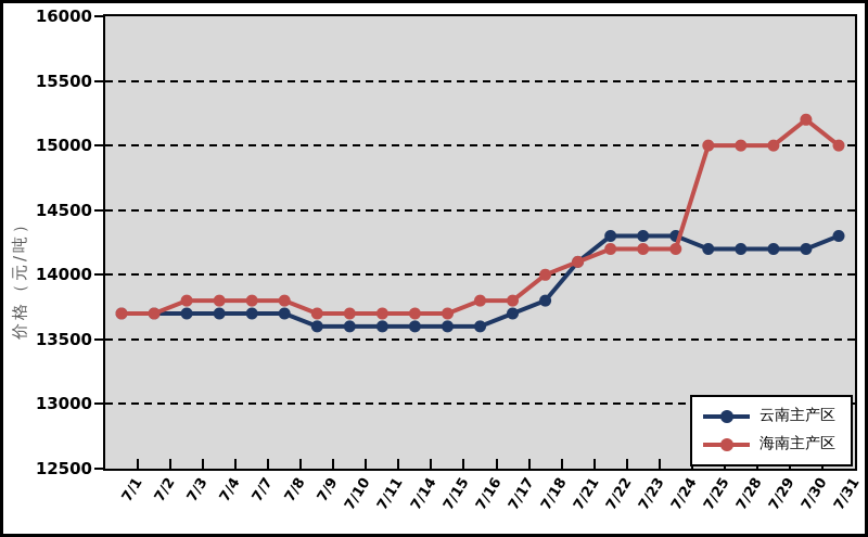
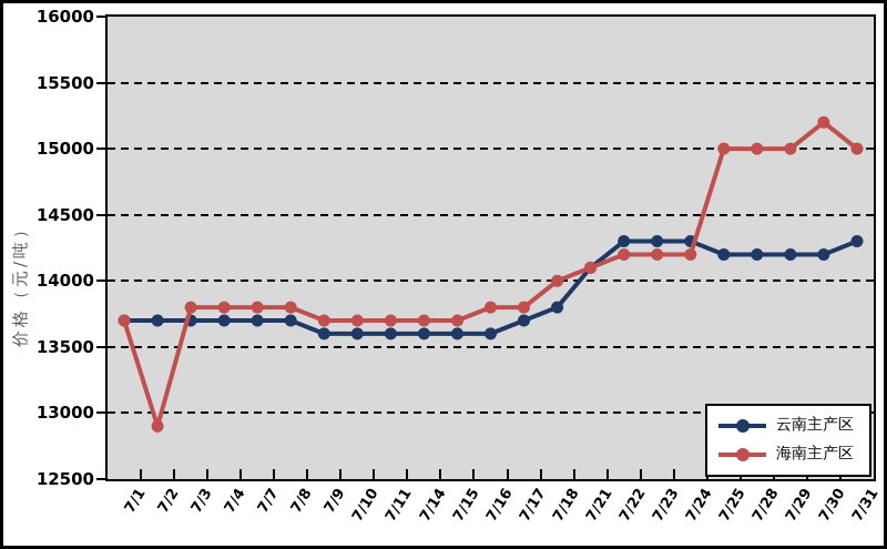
海南主产区/7/2: 13700 -> 12900
